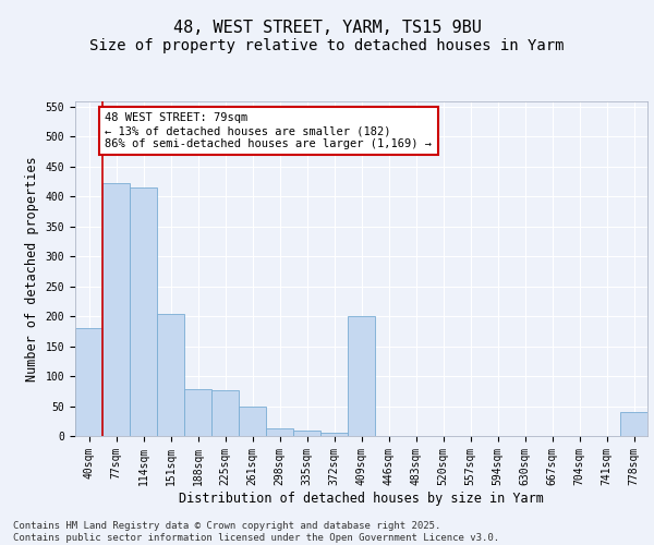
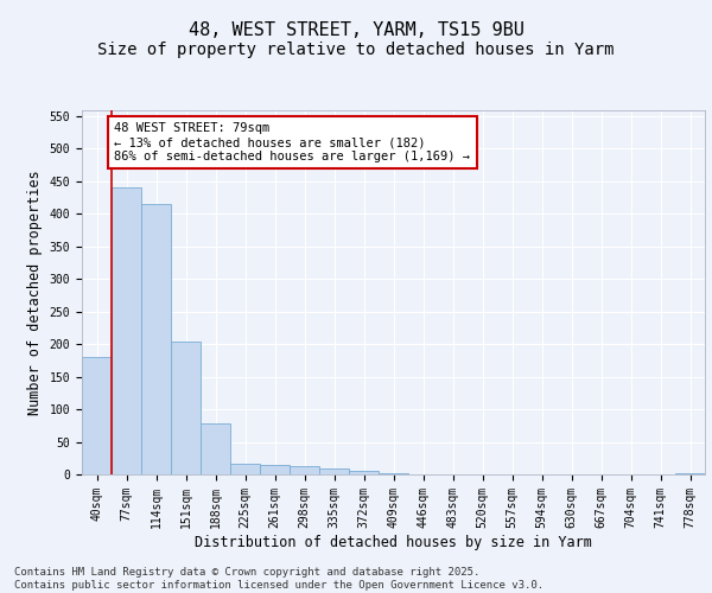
77sqm: 422 -> 441
225sqm: 76 -> 17
261sqm: 50 -> 15
409sqm: 200 -> 2
778sqm: 40 -> 2
